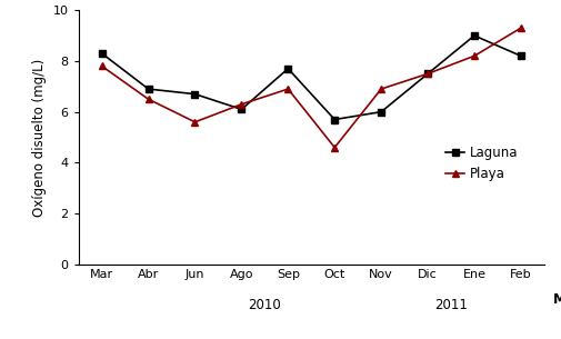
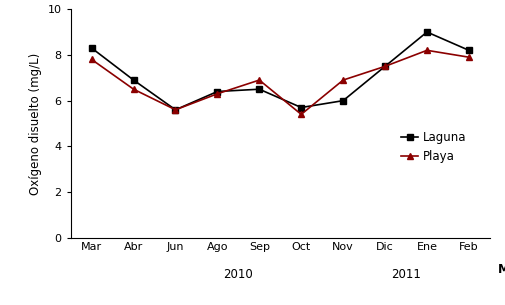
Laguna/Jun: 6.7 -> 5.6
Laguna/Ago: 6.1 -> 6.4
Laguna/Sep: 7.7 -> 6.5
Playa/Oct: 4.6 -> 5.4
Playa/Feb: 9.3 -> 7.9
